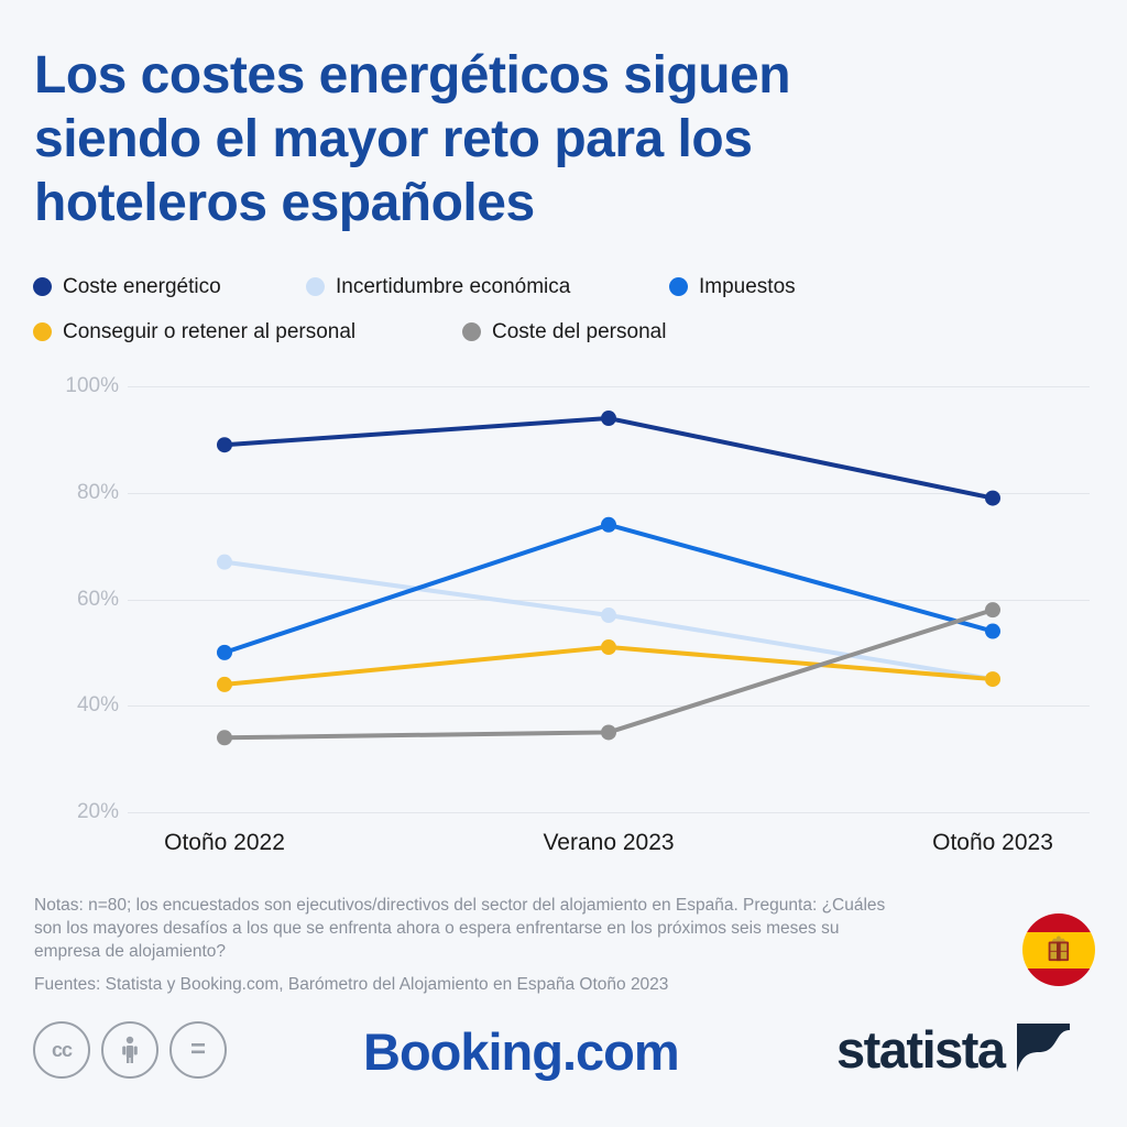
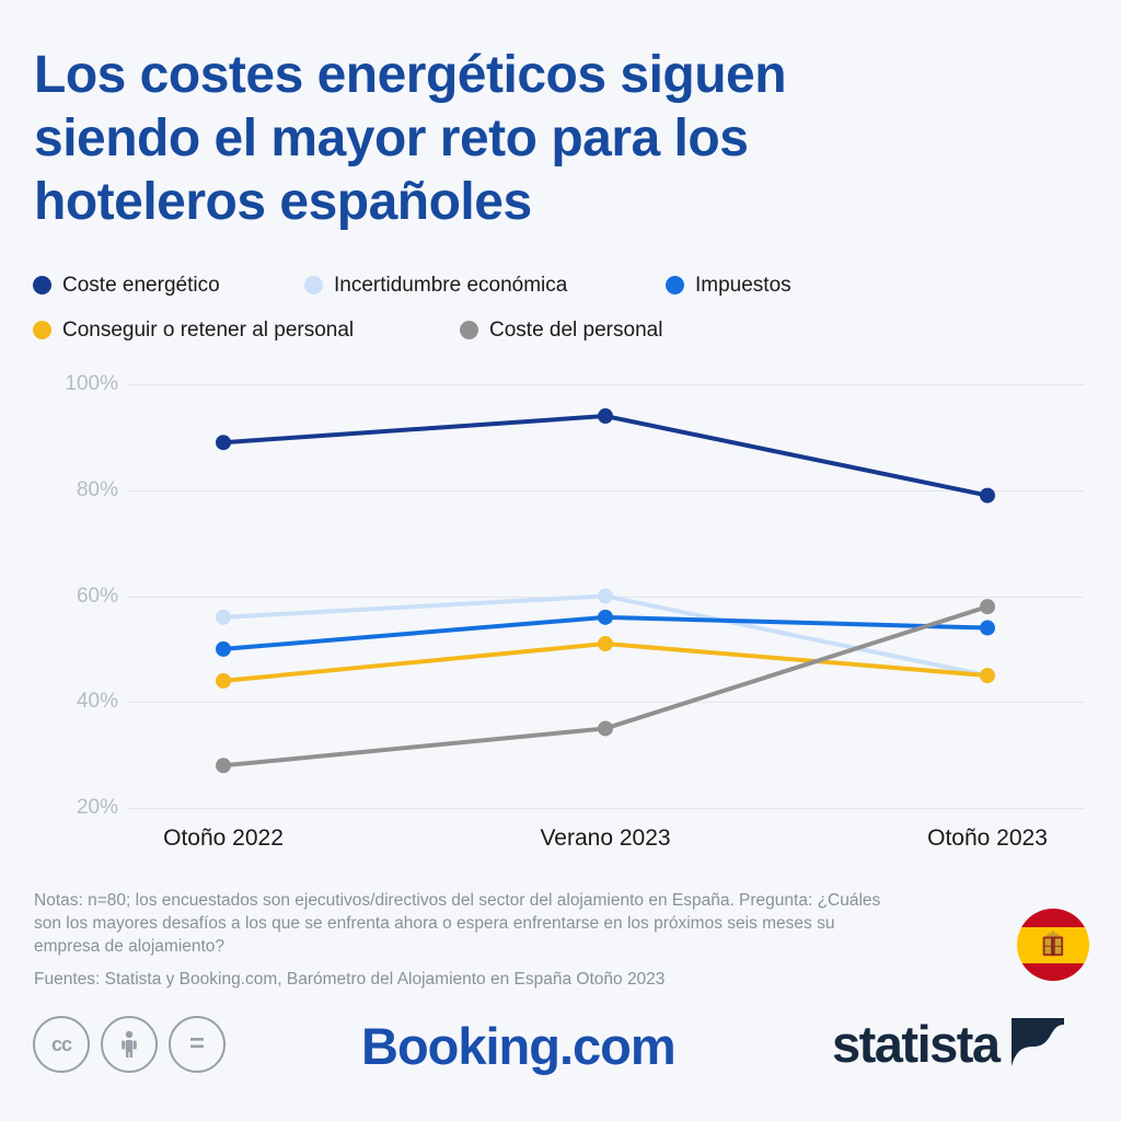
Incertidumbre económica/Otoño 2022: 67% -> 56%
Coste del personal/Otoño 2022: 34% -> 28%
Incertidumbre económica/Verano 2023: 57% -> 60%
Impuestos/Verano 2023: 74% -> 56%
